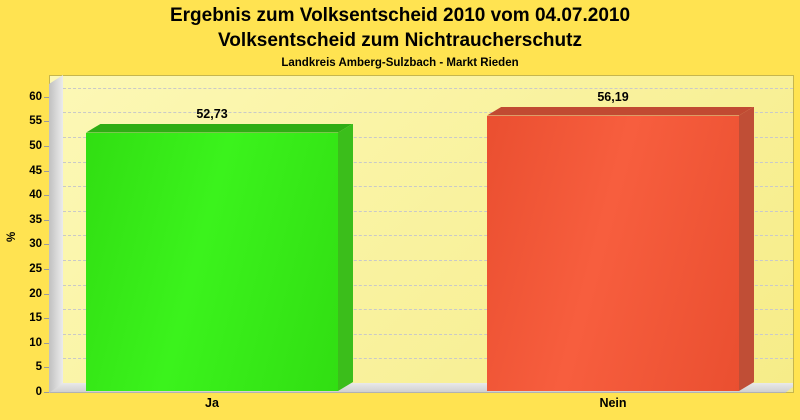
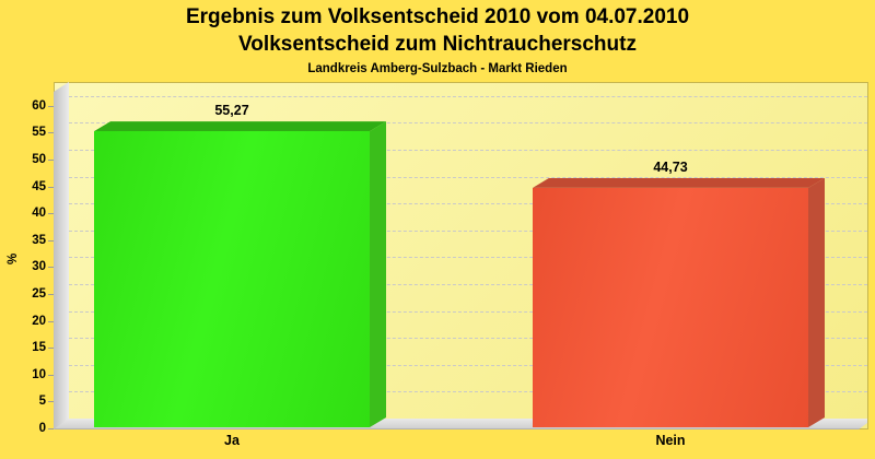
Ja: 52,73 -> 55,27
Nein: 56,19 -> 44,73
